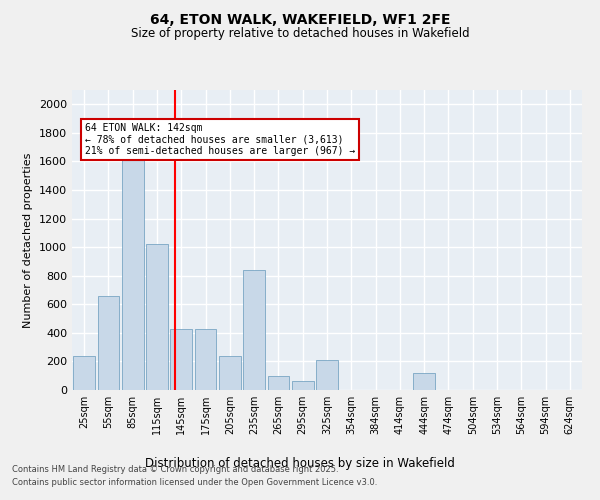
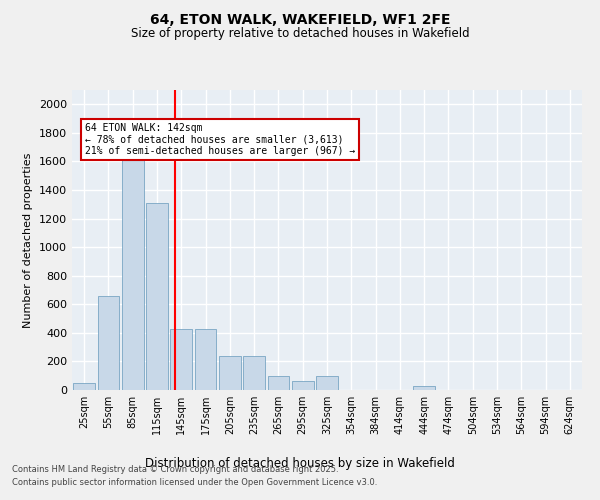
25sqm: 240 -> 50
115sqm: 1020 -> 1310
235sqm: 840 -> 240
325sqm: 210 -> 100
444sqm: 120 -> 20
